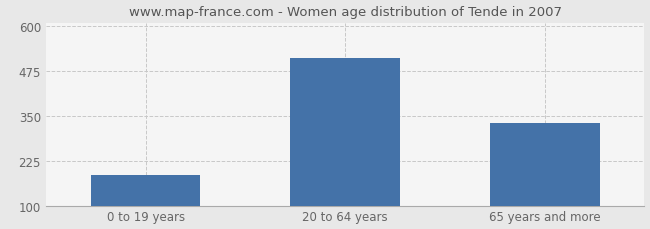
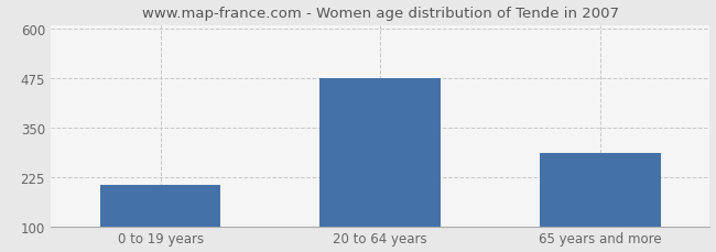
0 to 19 years: 185 -> 205
20 to 64 years: 511 -> 475
65 years and more: 330 -> 285
